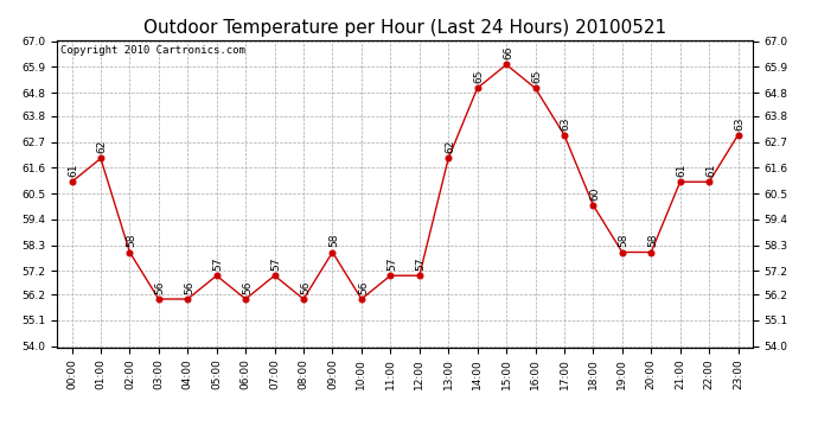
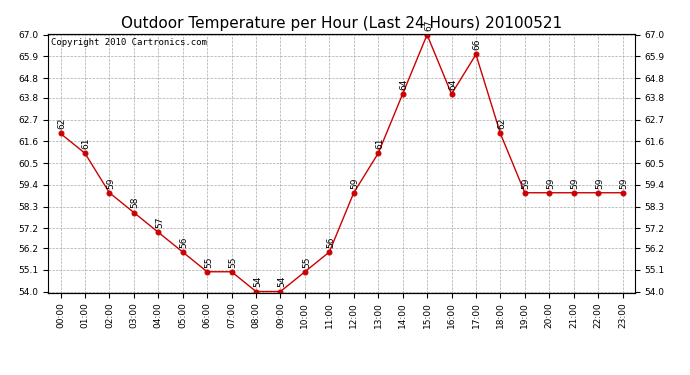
00:00: 61 -> 62
01:00: 62 -> 61
02:00: 58 -> 59
03:00: 56 -> 58
04:00: 56 -> 57
05:00: 57 -> 56
06:00: 56 -> 55
07:00: 57 -> 55
08:00: 56 -> 54
09:00: 58 -> 54
10:00: 56 -> 55
11:00: 57 -> 56
12:00: 57 -> 59
13:00: 62 -> 61
14:00: 65 -> 64
15:00: 66 -> 67
16:00: 65 -> 64
17:00: 63 -> 66
18:00: 60 -> 62
19:00: 58 -> 59
20:00: 58 -> 59
21:00: 61 -> 59
22:00: 61 -> 59
23:00: 63 -> 59
